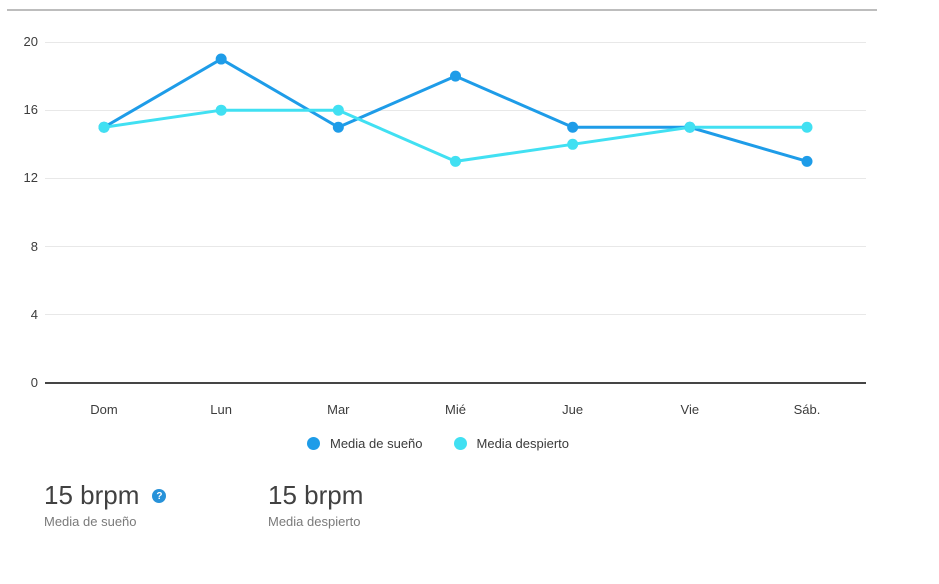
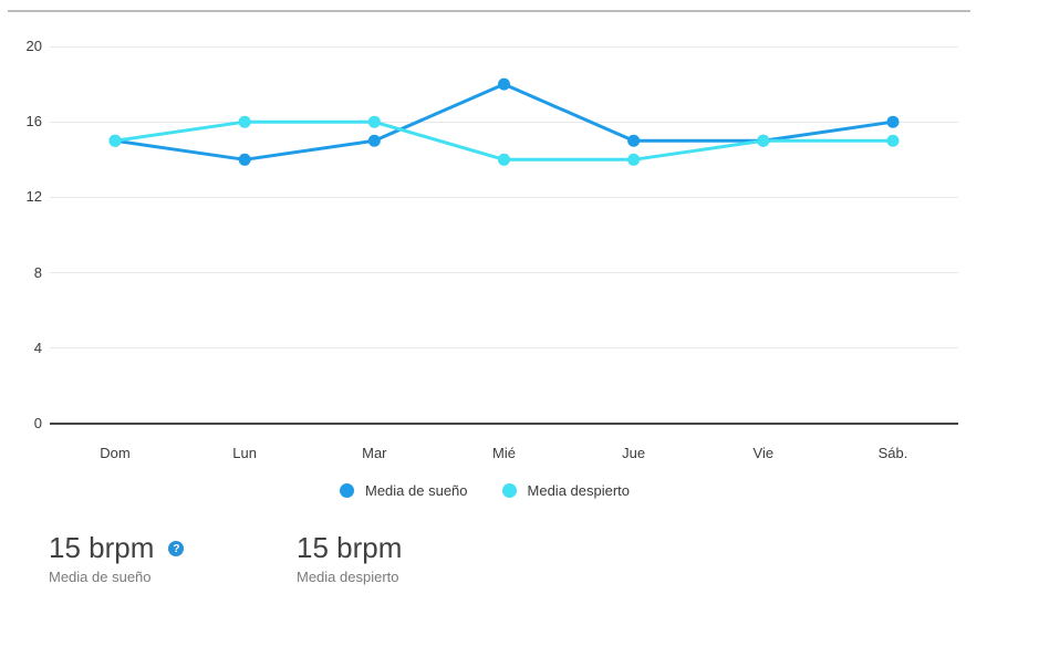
Media de sueño/Lun: 19 -> 14
Media despierto/Mié: 13 -> 14
Media de sueño/Sáb.: 13 -> 16
